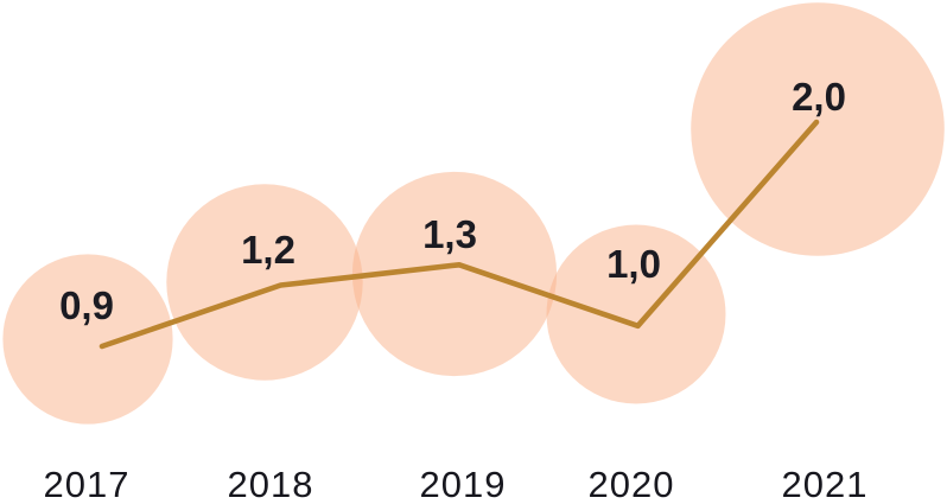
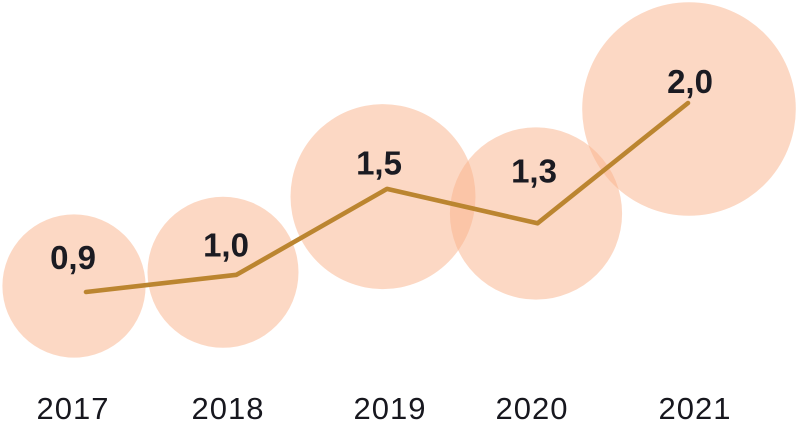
2018: 1,2 -> 1,0
2019: 1,3 -> 1,5
2020: 1,0 -> 1,3
